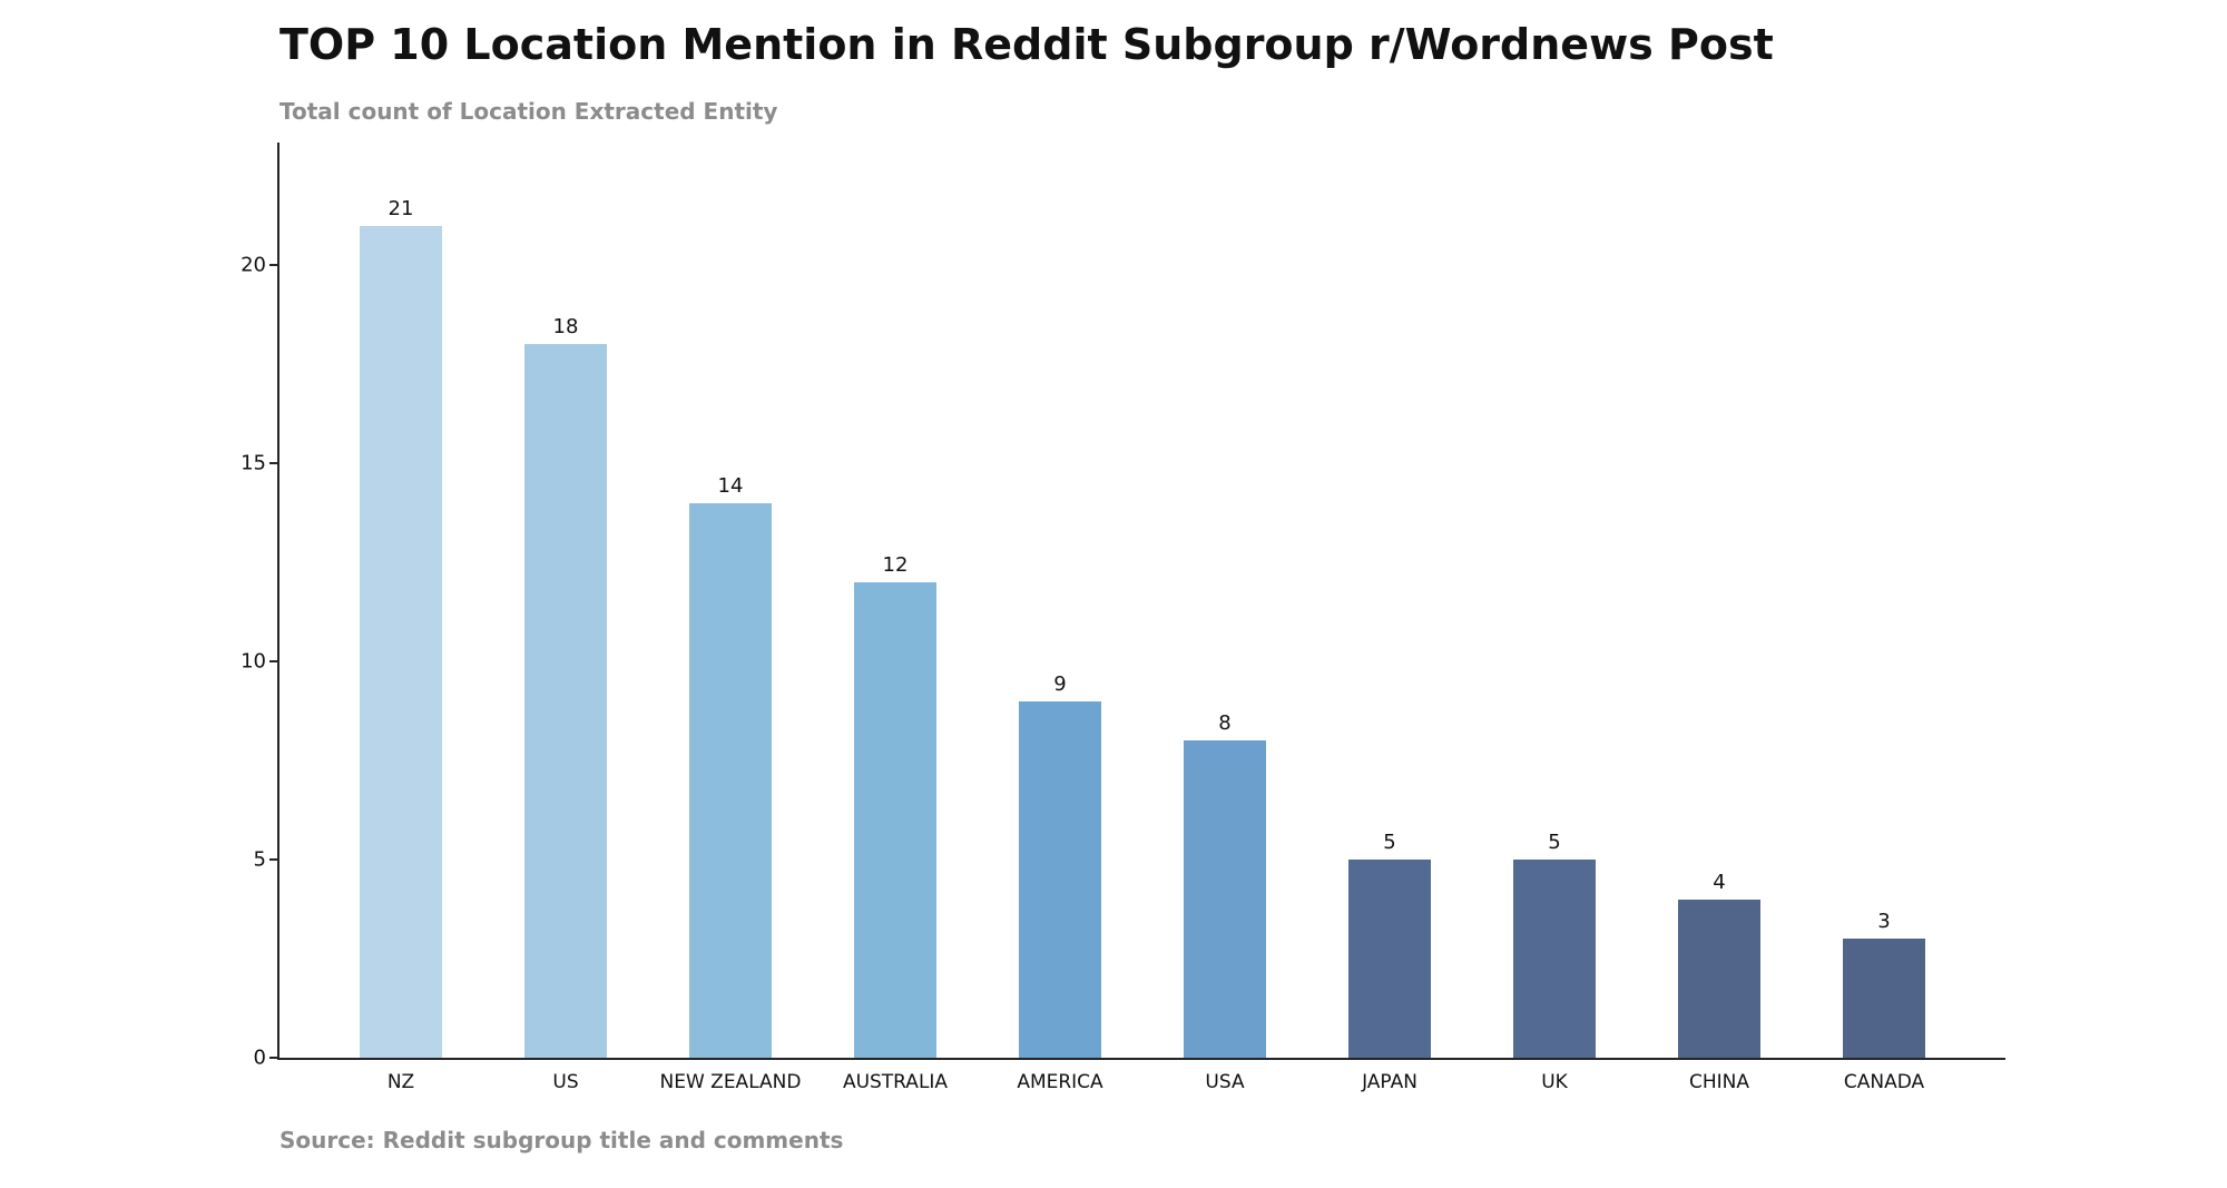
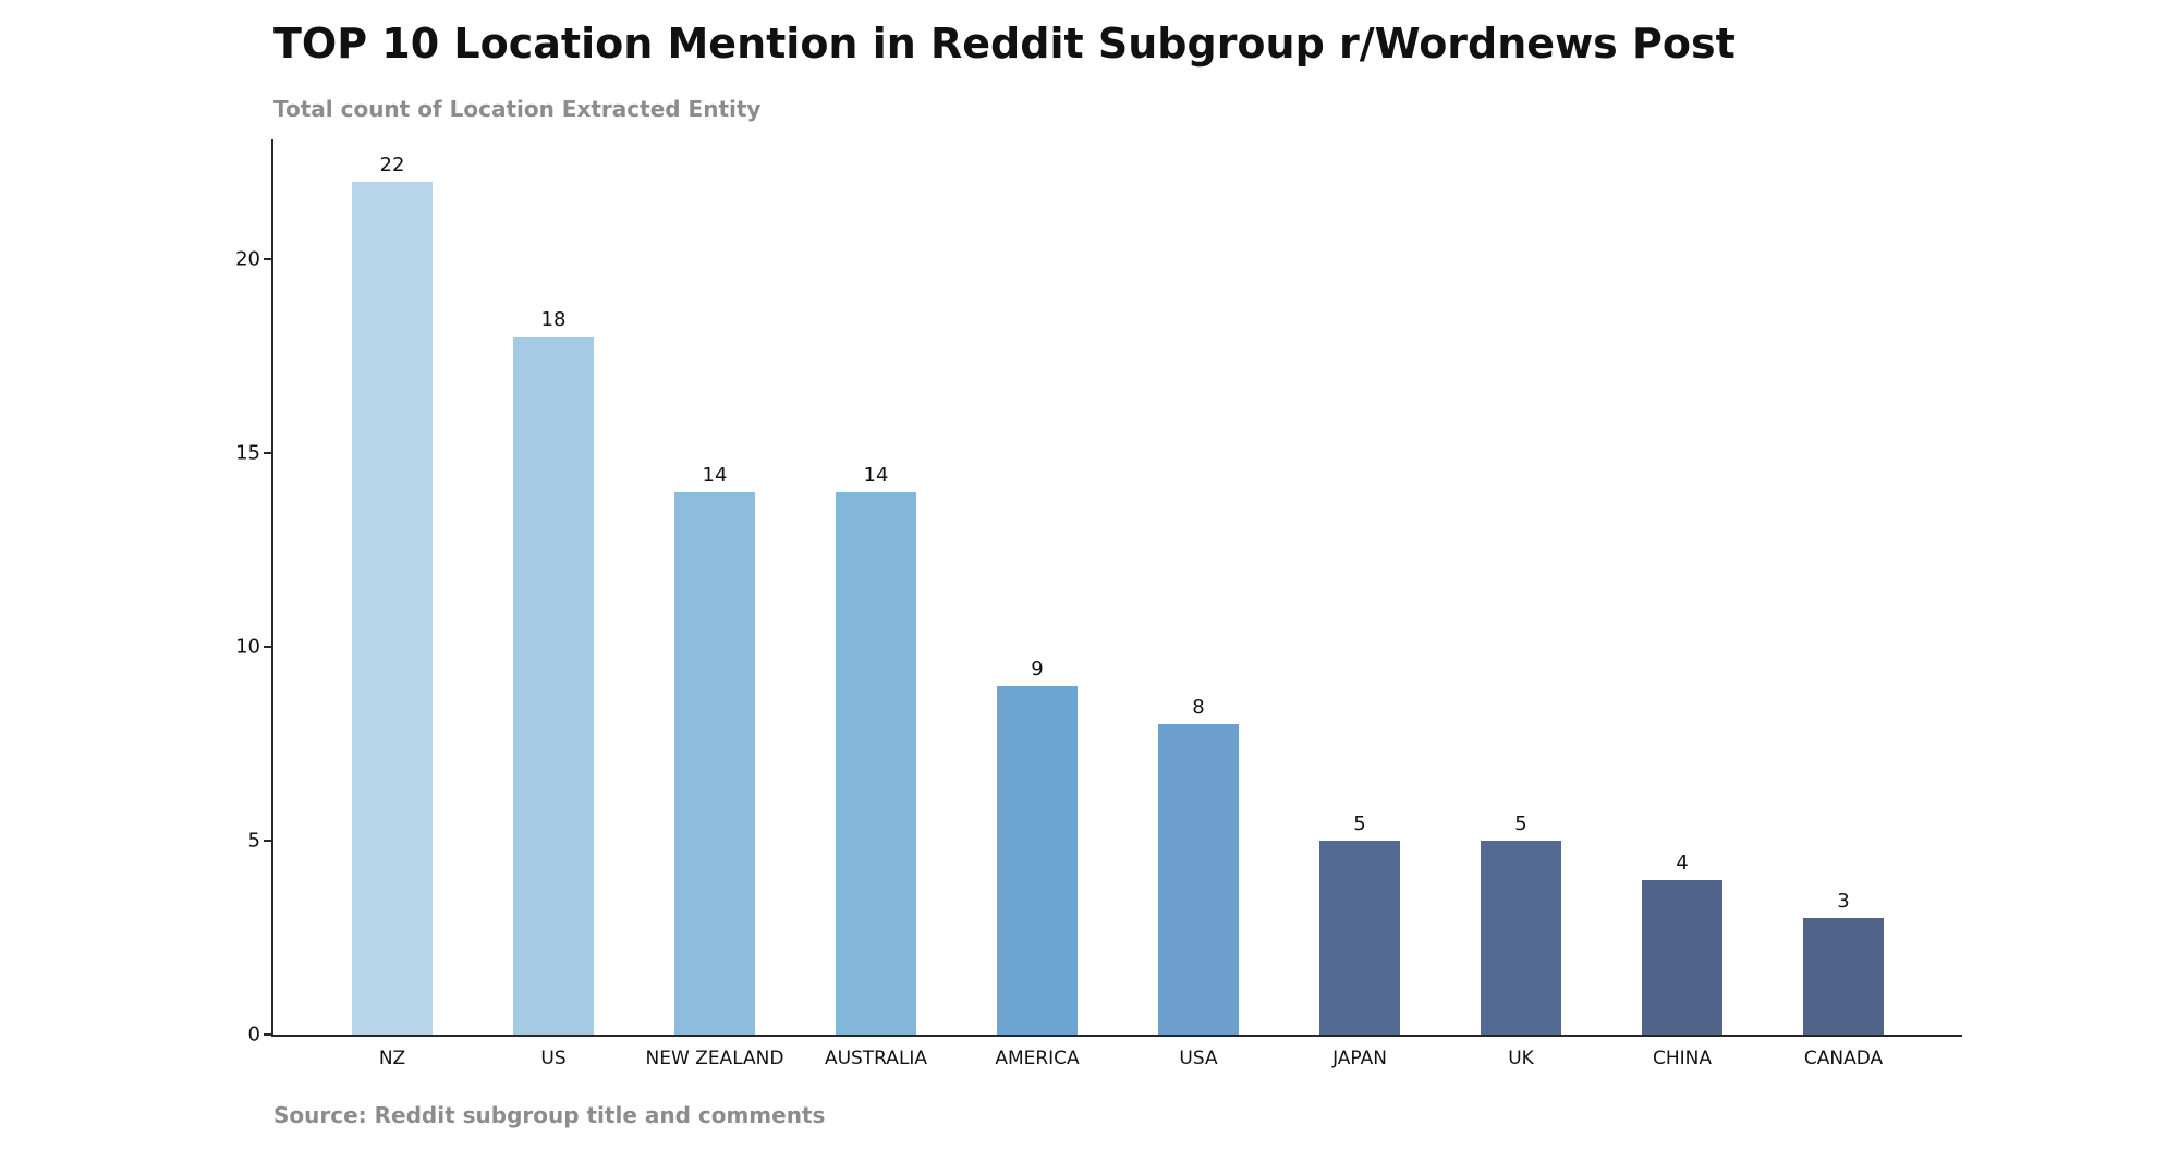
NZ: 21 -> 22
AUSTRALIA: 12 -> 14
